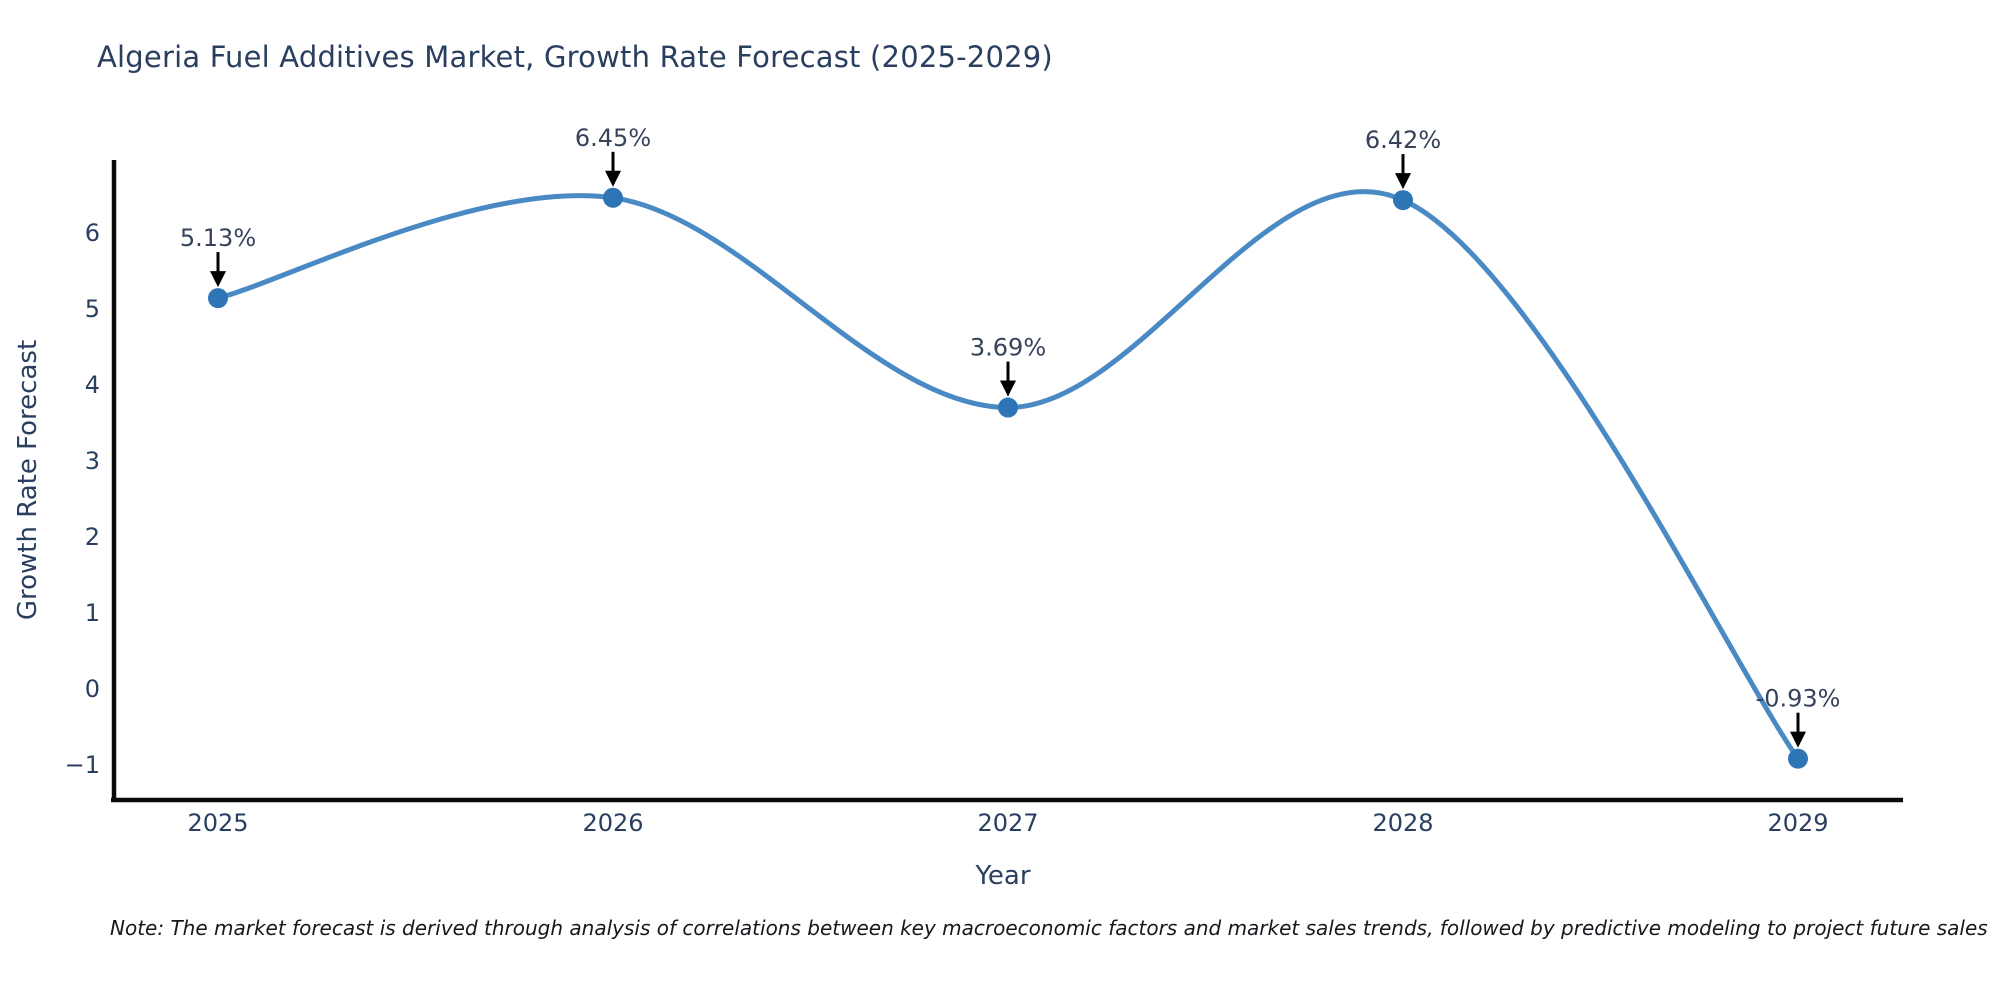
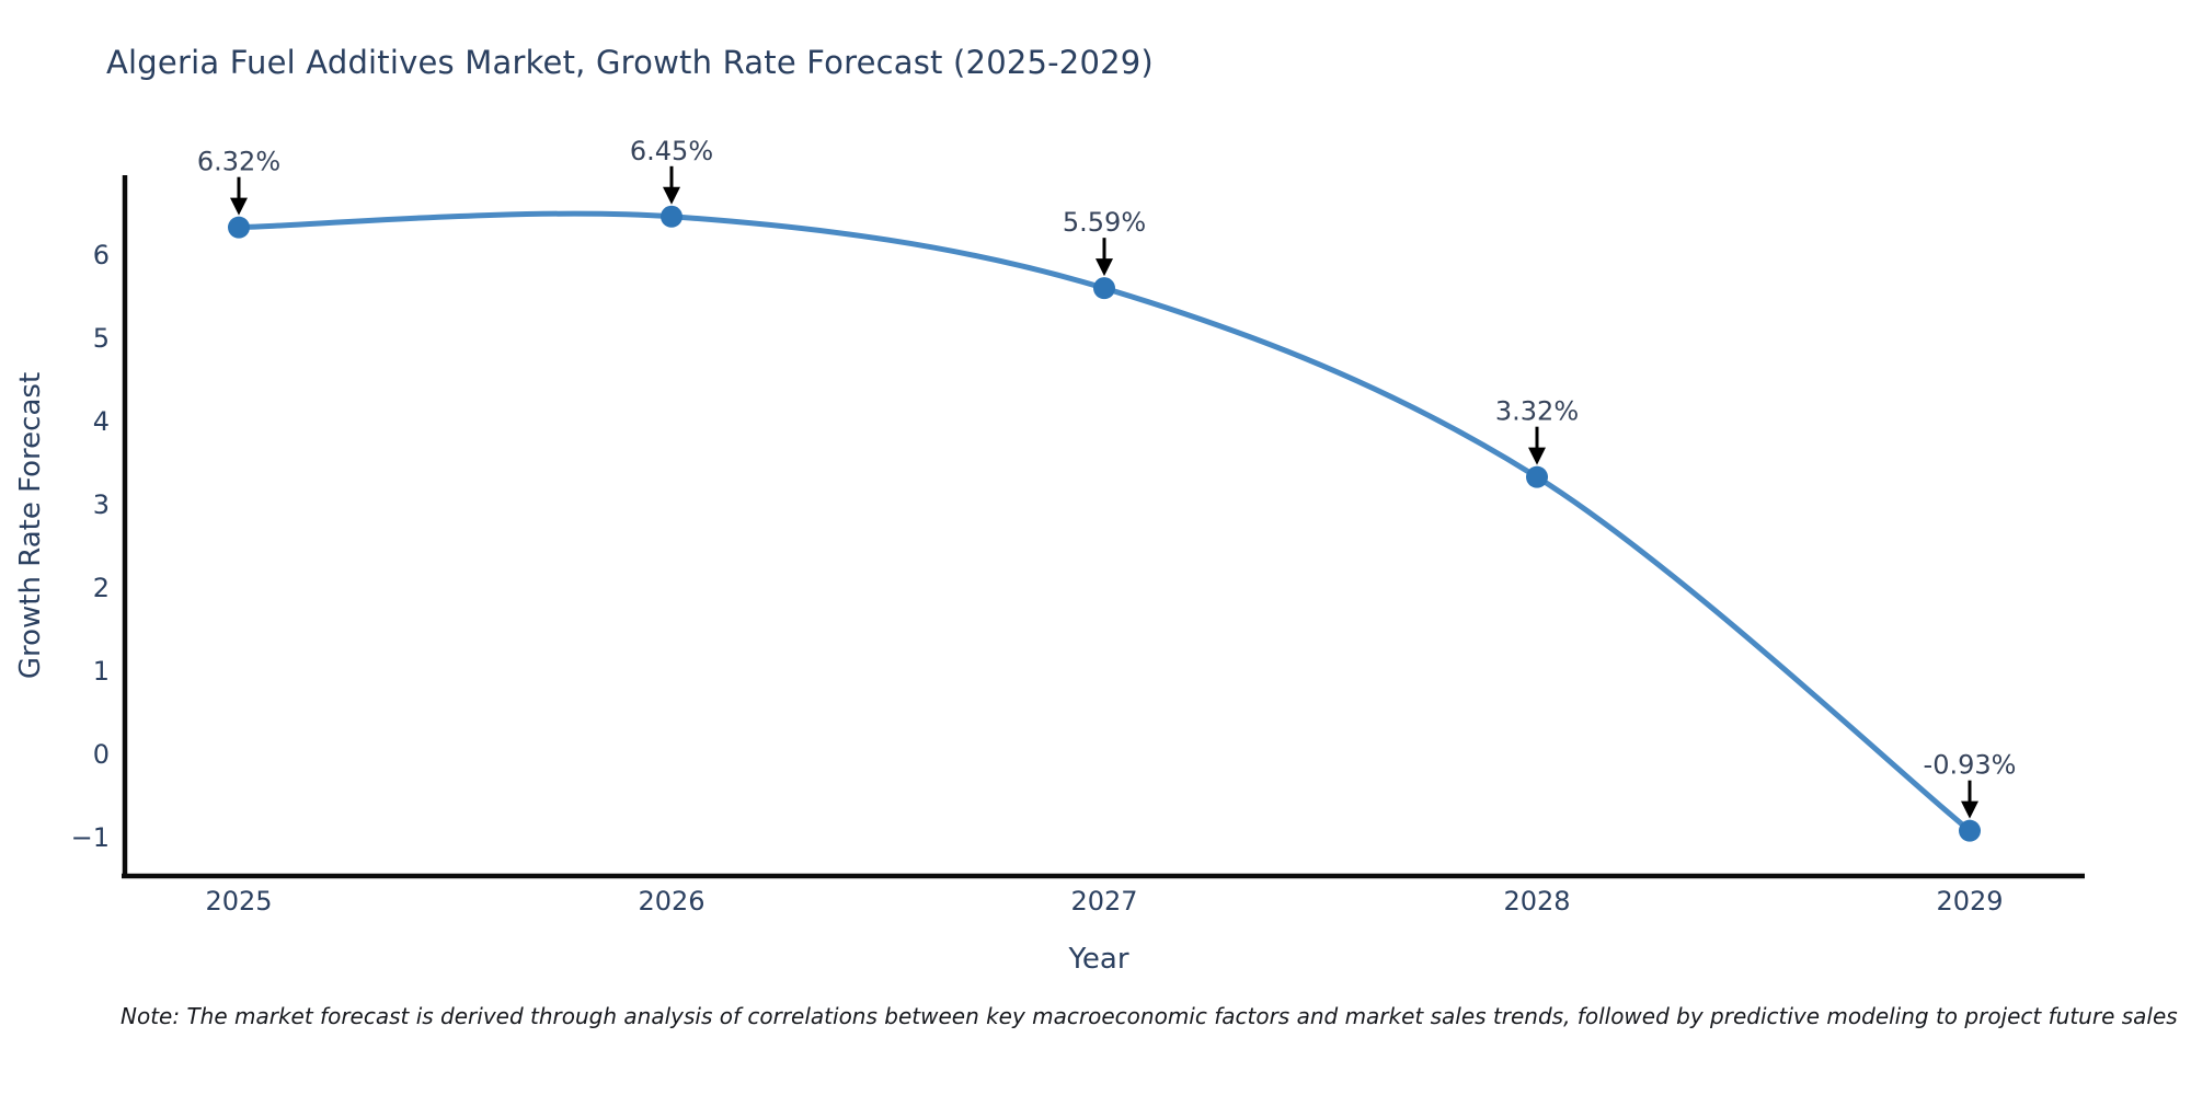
2025: 5.13% -> 6.32%
2027: 3.69% -> 5.59%
2028: 6.42% -> 3.32%
